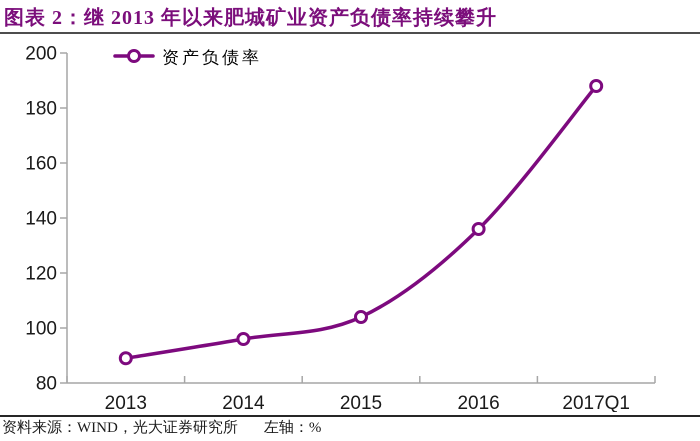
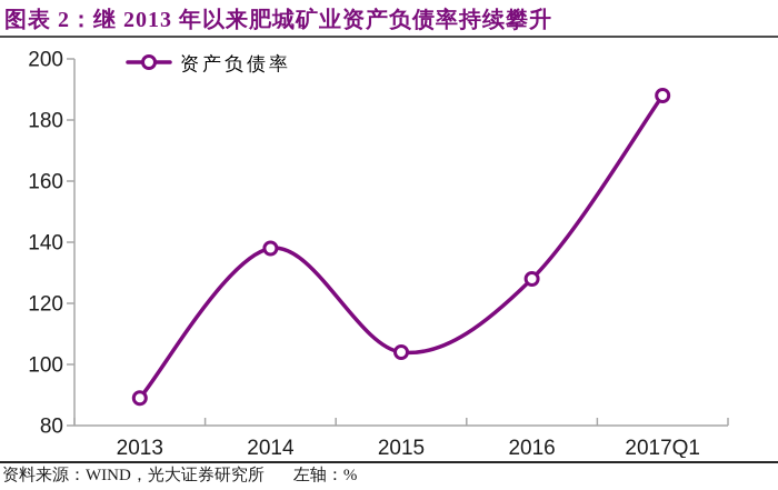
2014: 96 -> 138
2016: 136 -> 128
